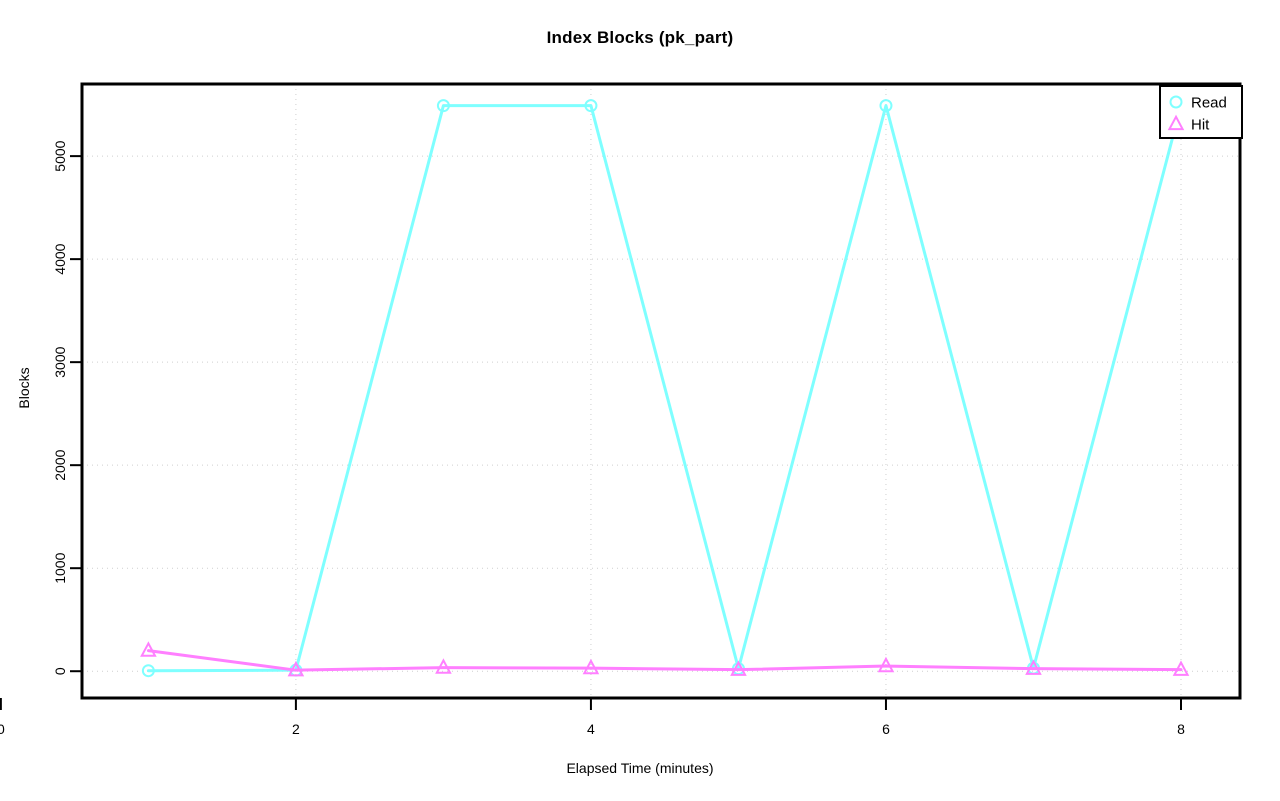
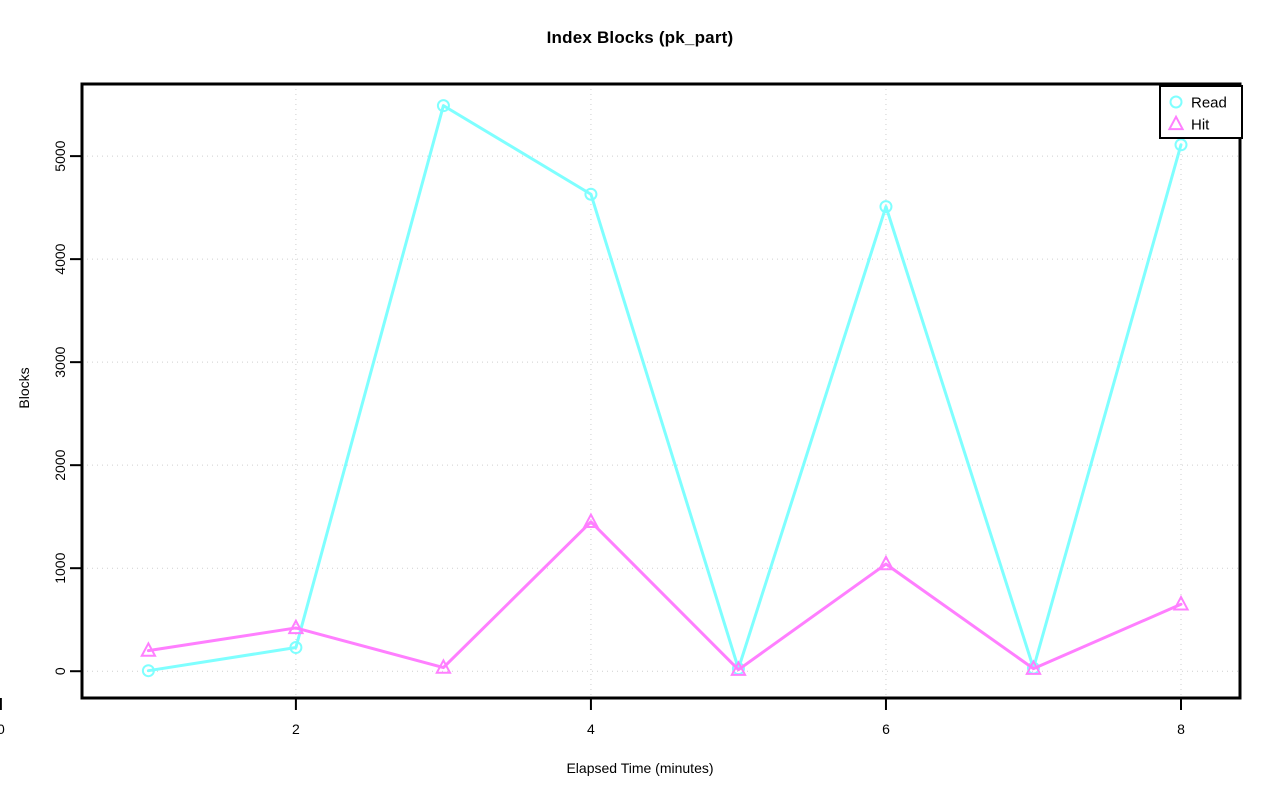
Read/2: 10 -> 230
Hit/2: 10 -> 420
Read/4: 5490 -> 4630
Hit/4: 30 -> 1450
Read/6: 5490 -> 4510
Hit/6: 50 -> 1040
Read/8: 5490 -> 5110
Hit/8: 20 -> 650
